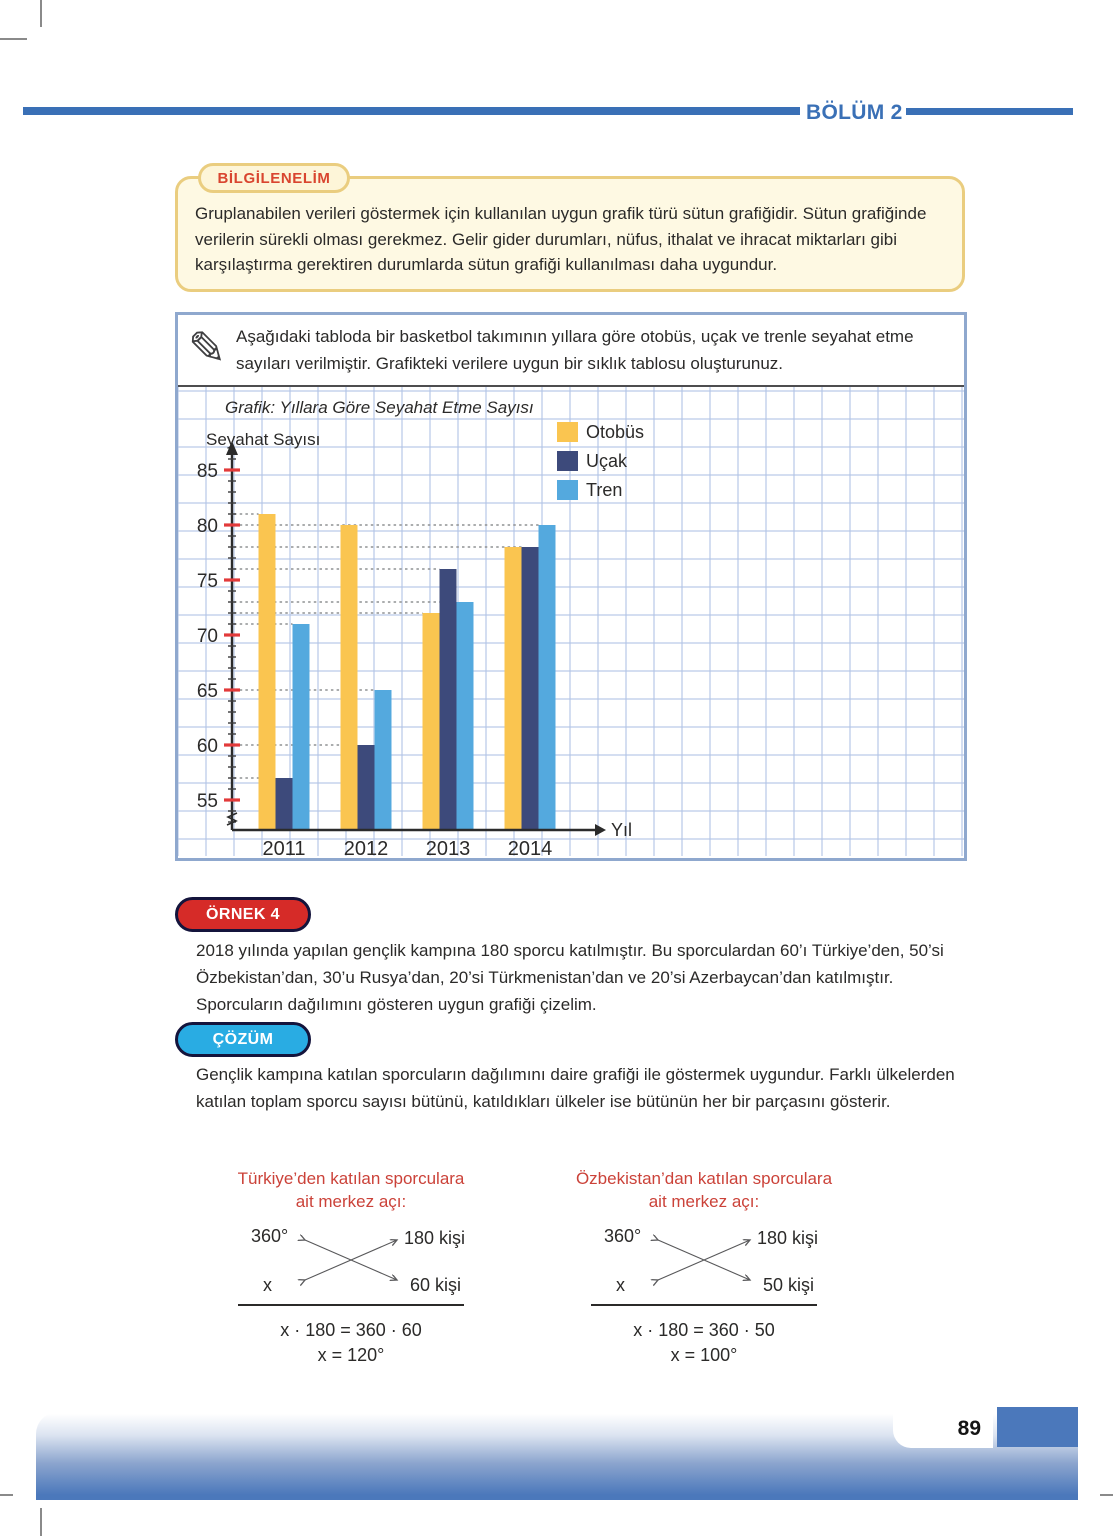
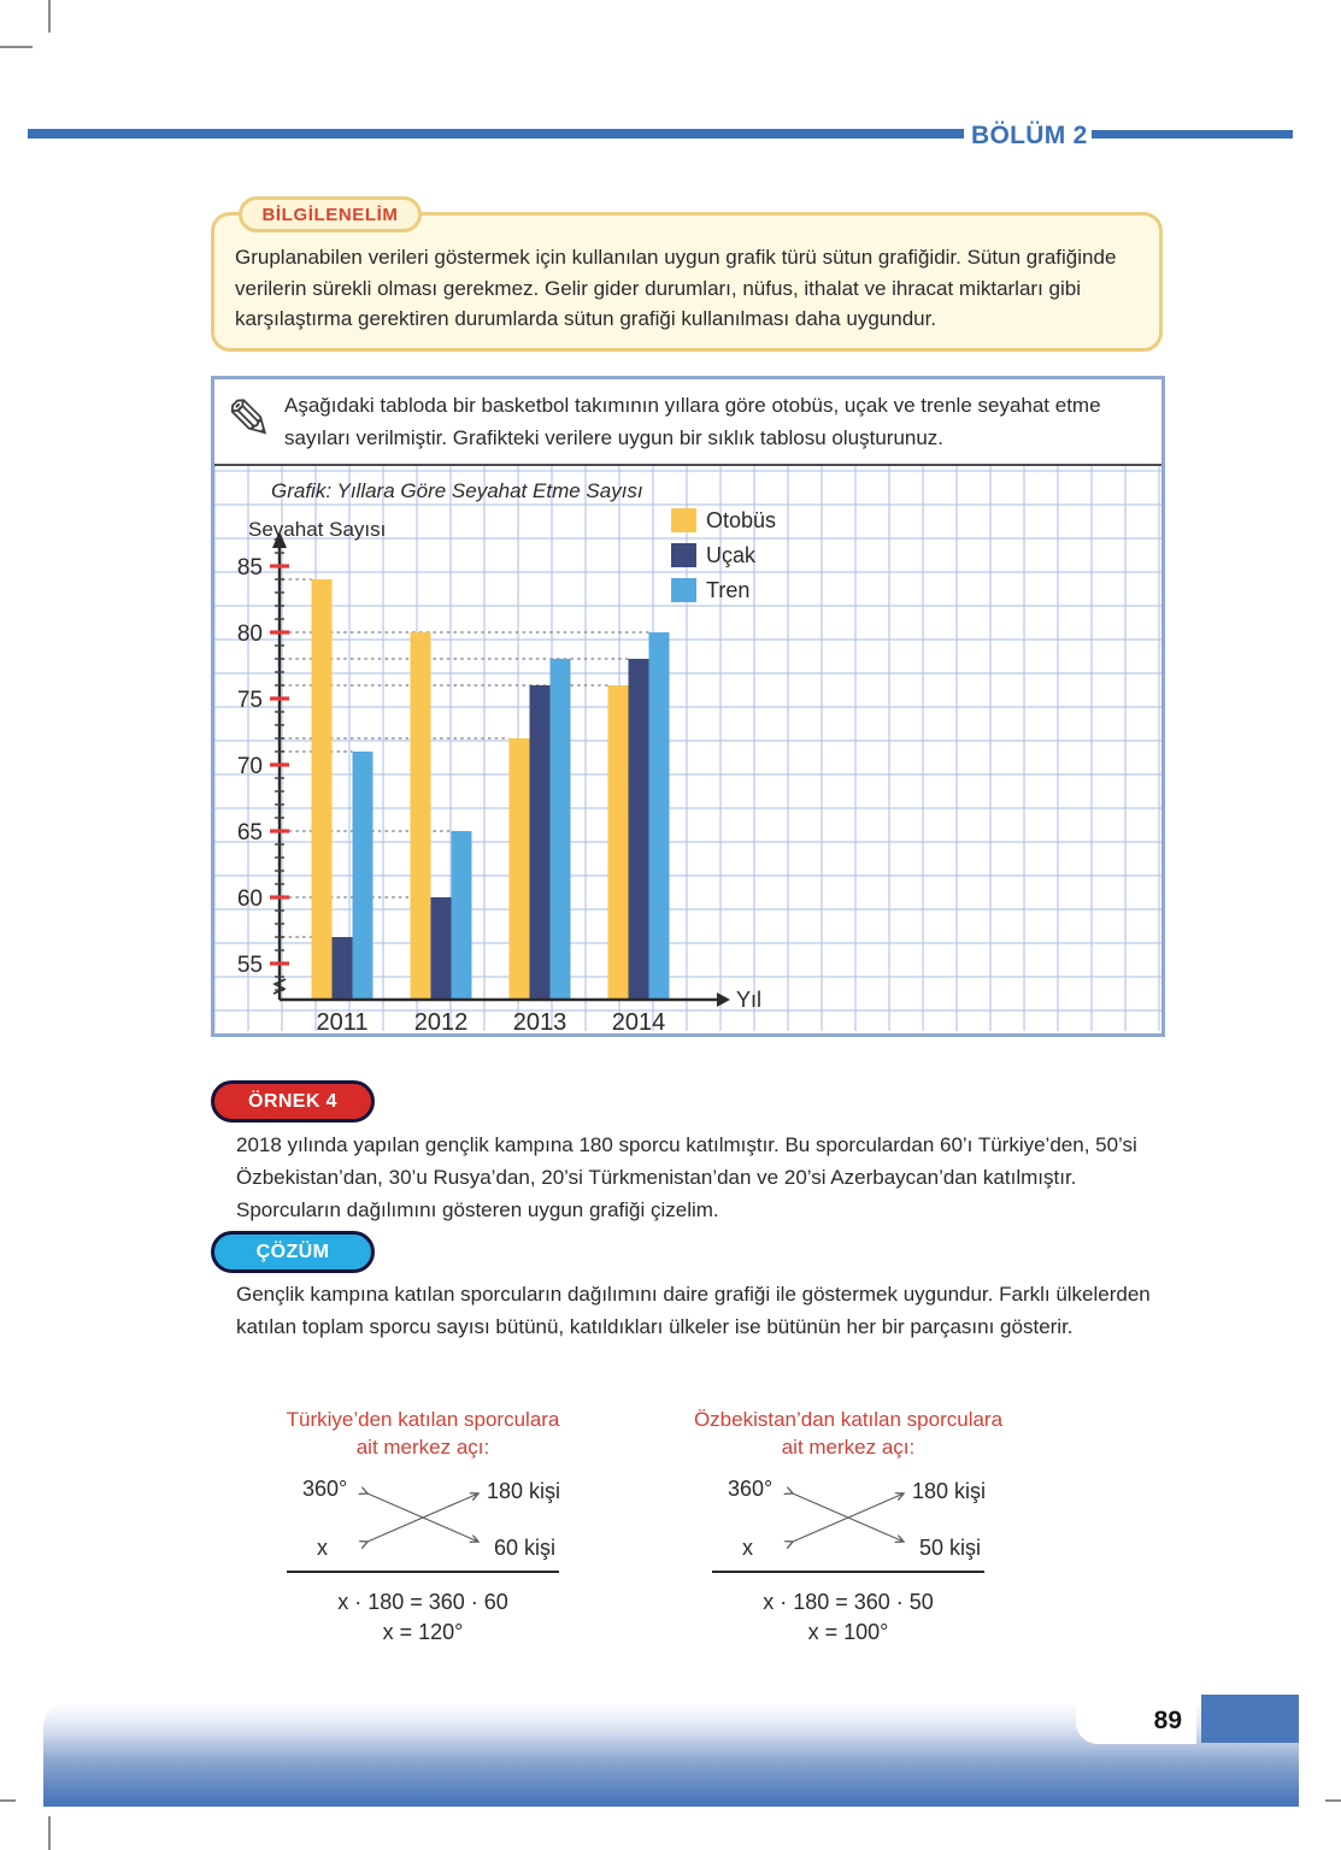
Otobüs/2011: 81 -> 84
Tren/2013: 73 -> 78
Otobüs/2014: 78 -> 76
